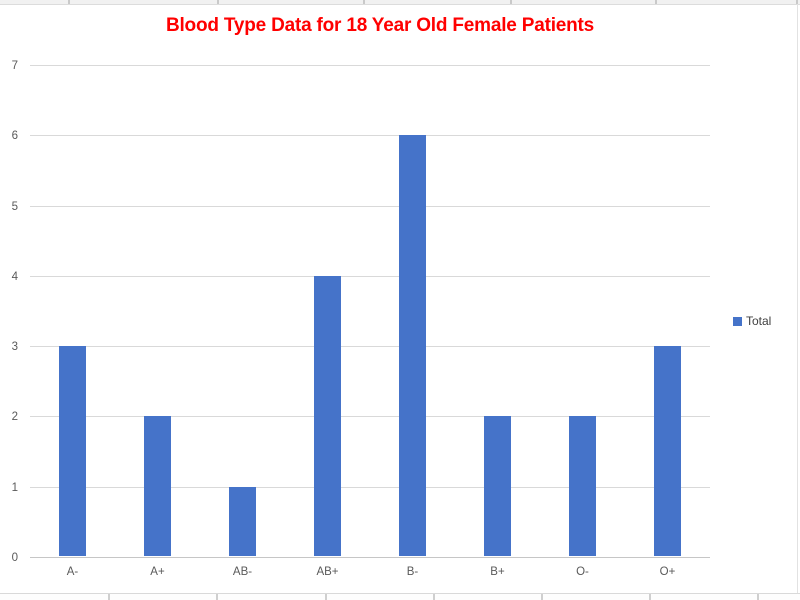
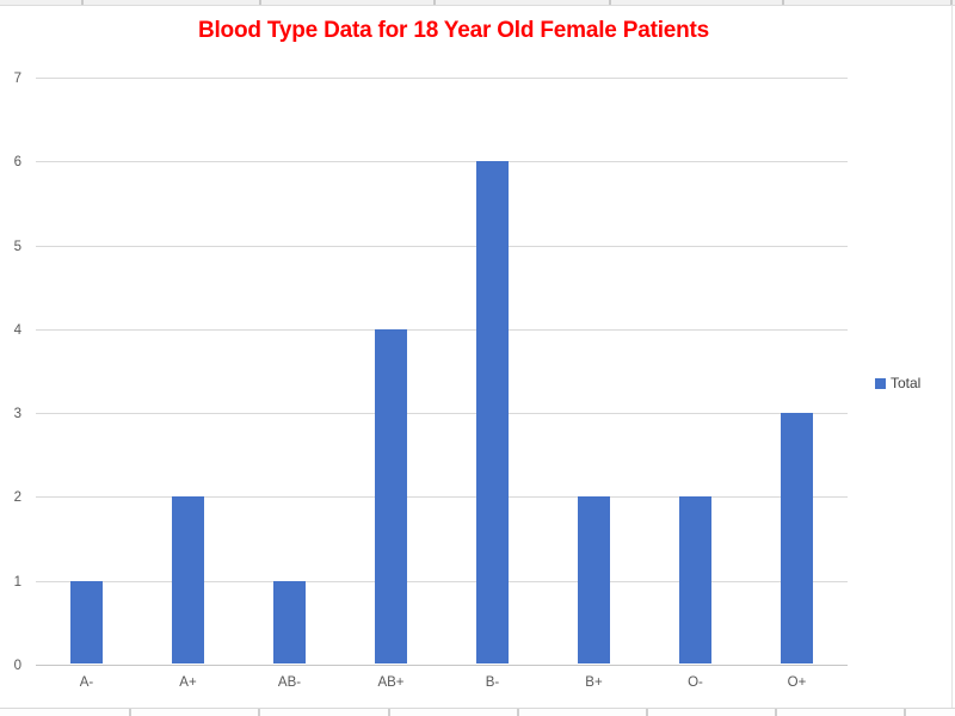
A-: 3 -> 1
